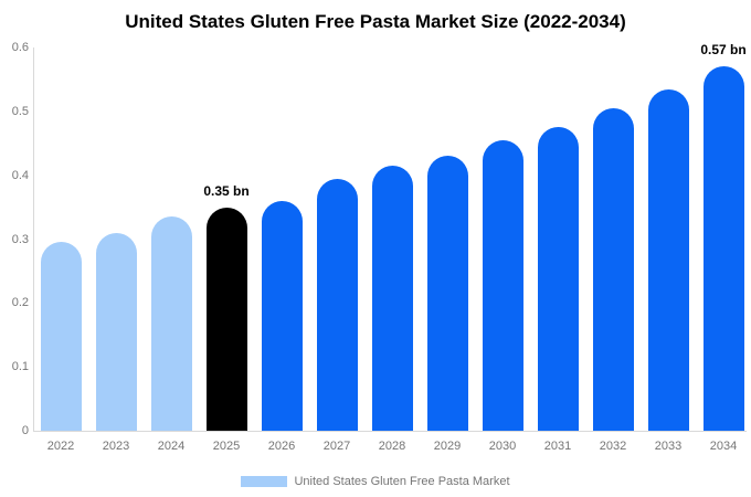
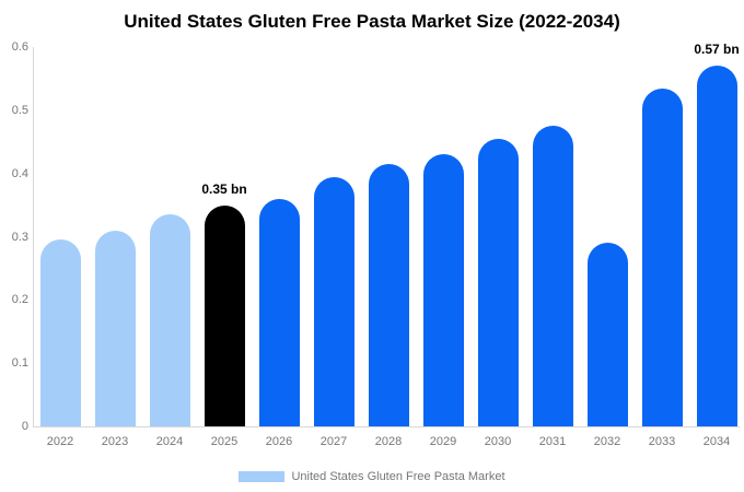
2032: 0.51 -> 0.29
